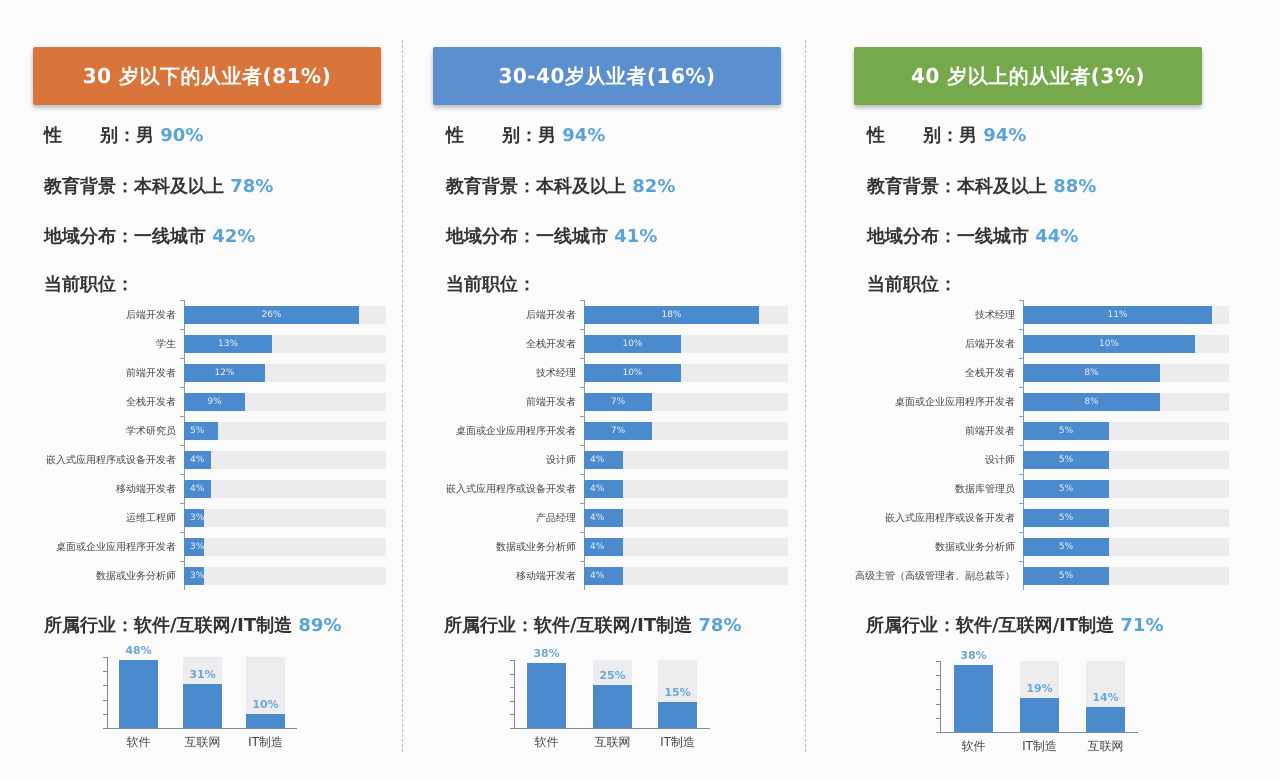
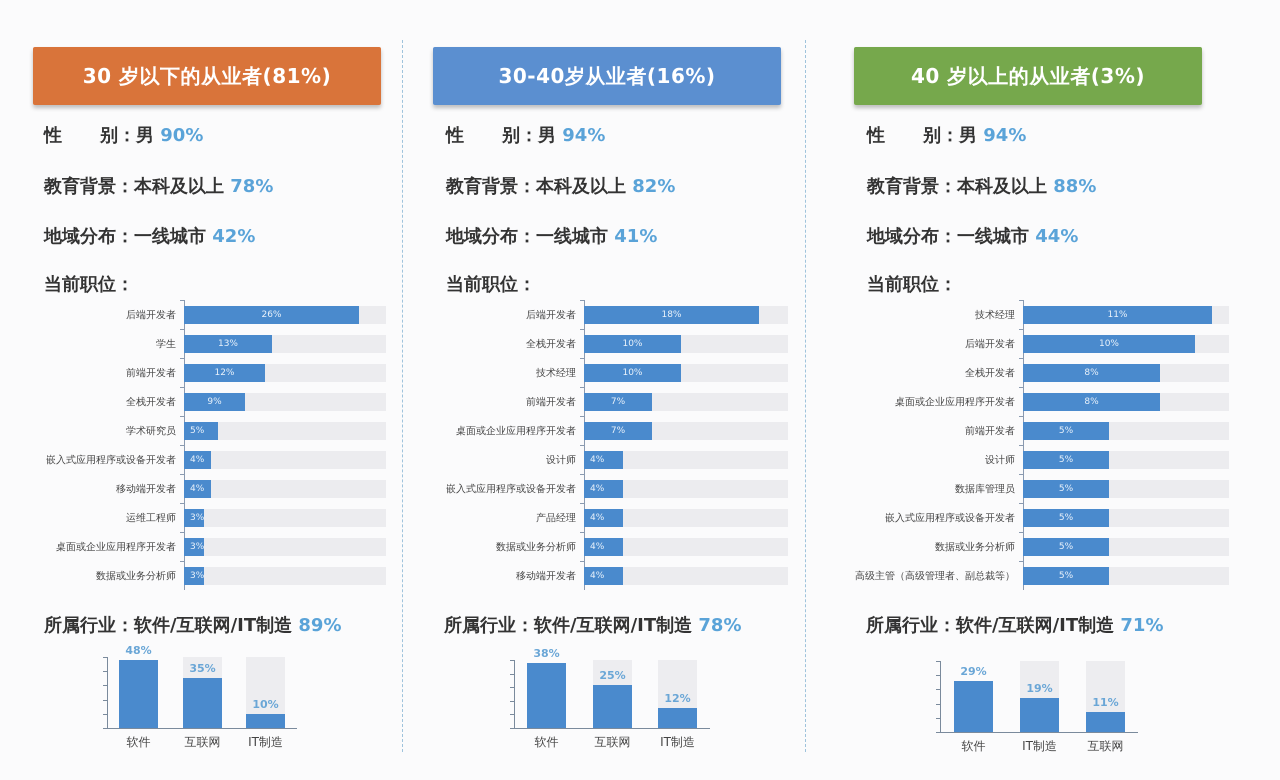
所属行业：软件/互联网/IT制造 89%/互联网: 31% -> 35%
所属行业：软件/互联网/IT制造 78%/IT制造: 15% -> 12%
所属行业：软件/互联网/IT制造 71%/软件: 38% -> 29%
所属行业：软件/互联网/IT制造 71%/互联网: 14% -> 11%
